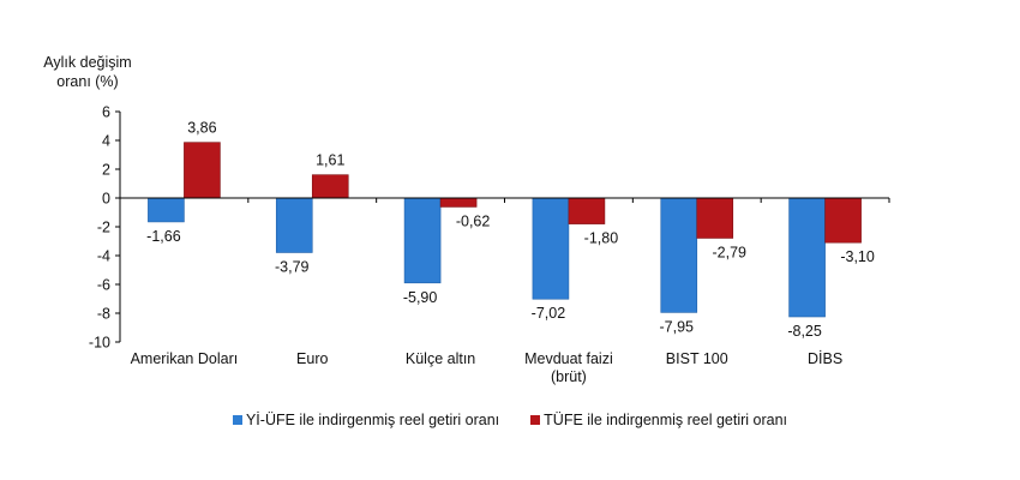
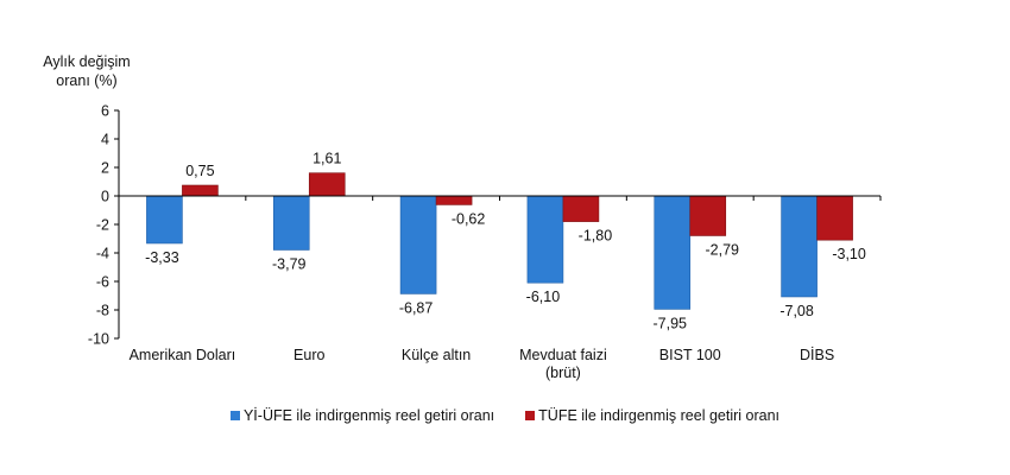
Yİ-ÜFE ile indirgenmiş reel getiri oranı/Amerikan Doları: -1,66 -> -3,33
TÜFE ile indirgenmiş reel getiri oranı/Amerikan Doları: 3,86 -> 0,75
Yİ-ÜFE ile indirgenmiş reel getiri oranı/Külçe altın: -5,90 -> -6,87
Yİ-ÜFE ile indirgenmiş reel getiri oranı/Mevduat faizi (brüt): -7,02 -> -6,10
Yİ-ÜFE ile indirgenmiş reel getiri oranı/DİBS: -8,25 -> -7,08
